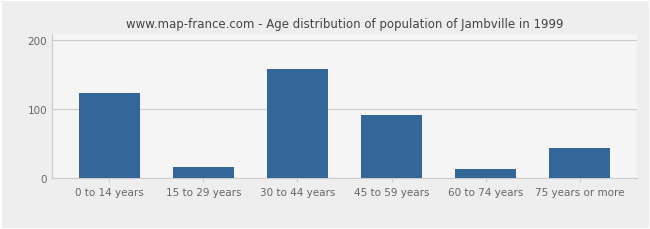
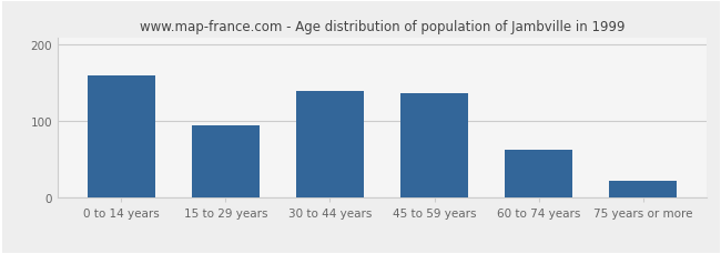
0 to 14 years: 124 -> 160
15 to 29 years: 16 -> 95
30 to 44 years: 158 -> 140
45 to 59 years: 92 -> 137
60 to 74 years: 14 -> 63
75 years or more: 44 -> 22
